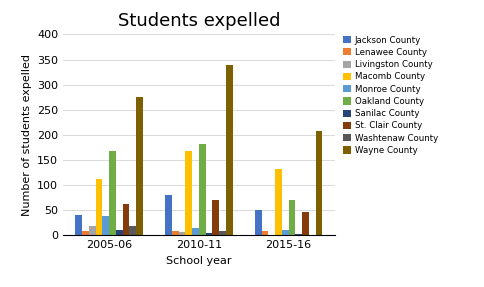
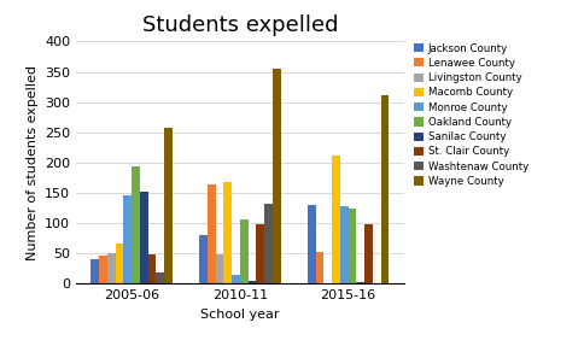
Lenawee County/2005-06: 8 -> 46
Livingston County/2005-06: 18 -> 50
Macomb County/2005-06: 112 -> 66
Monroe County/2005-06: 38 -> 146
Oakland County/2005-06: 167 -> 194
Sanilac County/2005-06: 10 -> 152
St. Clair County/2005-06: 62 -> 48
Wayne County/2005-06: 276 -> 258
Lenawee County/2010-11: 8 -> 164
Livingston County/2010-11: 6 -> 48
Oakland County/2010-11: 181 -> 106
St. Clair County/2010-11: 70 -> 98
Washtenaw County/2010-11: 8 -> 132
Wayne County/2010-11: 340 -> 356
Jackson County/2015-16: 50 -> 130
Lenawee County/2015-16: 8 -> 52
Macomb County/2015-16: 133 -> 212
Monroe County/2015-16: 10 -> 128
Oakland County/2015-16: 70 -> 124
St. Clair County/2015-16: 47 -> 98
Wayne County/2015-16: 207 -> 312
